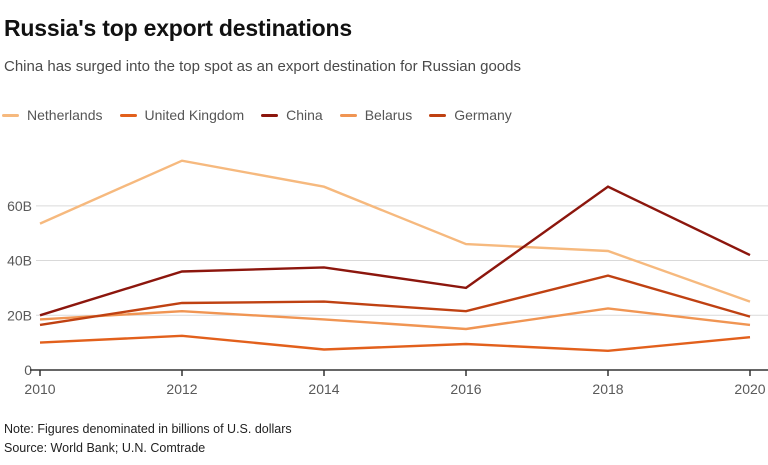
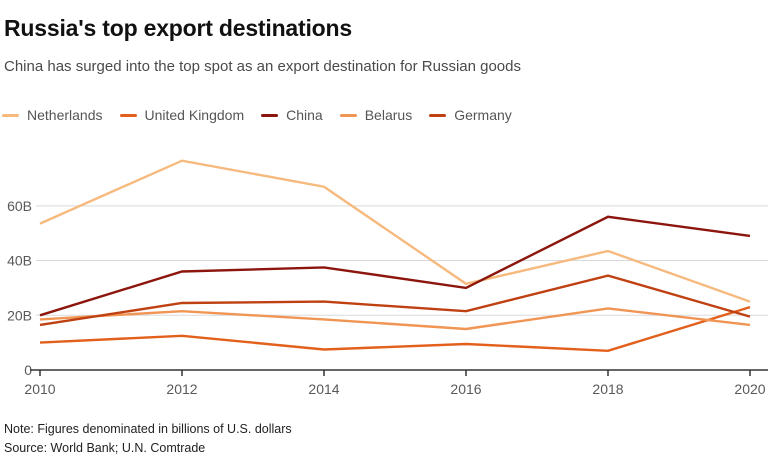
Netherlands/2016: 46B -> 32B
China/2018: 67B -> 56B
United Kingdom/2020: 12B -> 23B
China/2020: 42B -> 49B
